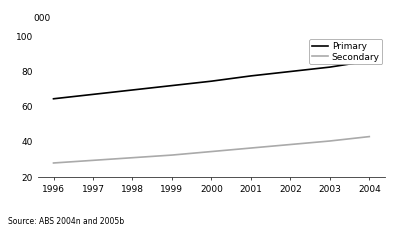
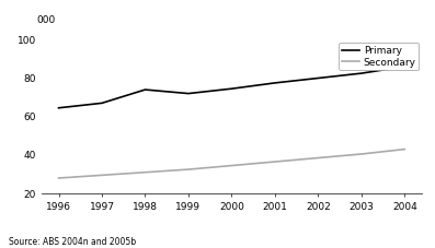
Primary/1998: 70 -> 74
